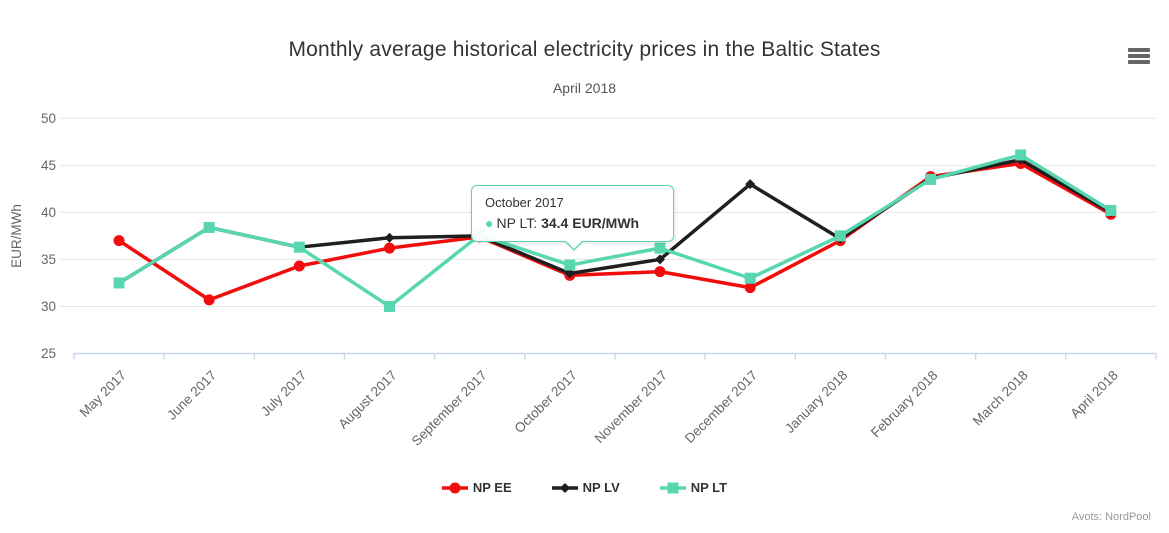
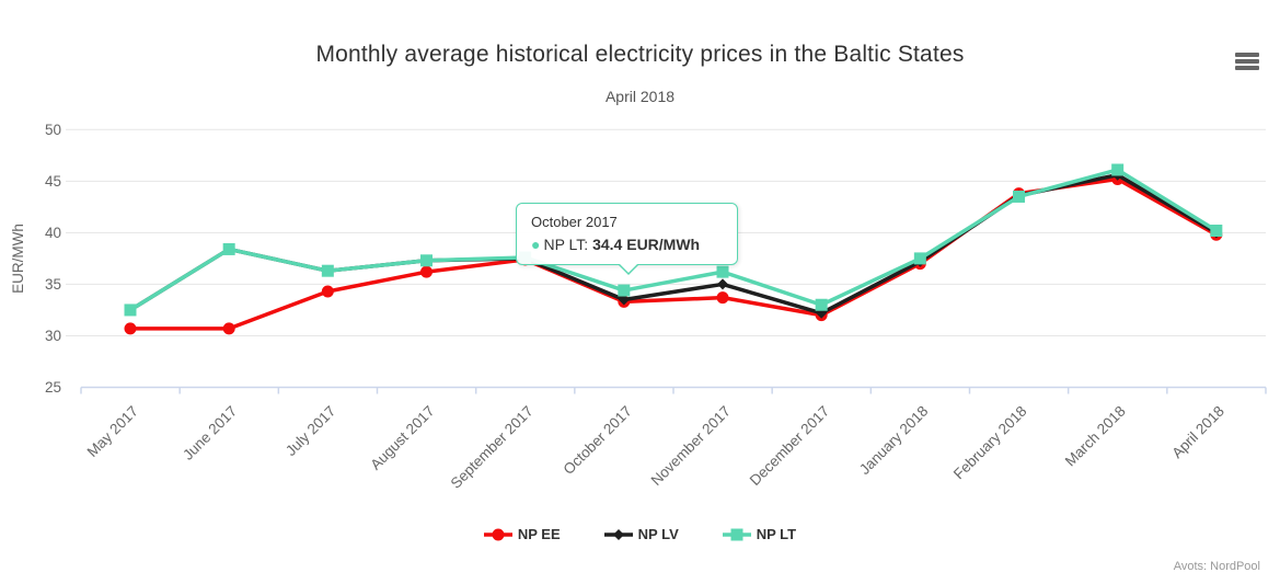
NP EE/May 2017: 37 -> 31
NP LT/August 2017: 30 -> 37
NP LV/December 2017: 43 -> 32
